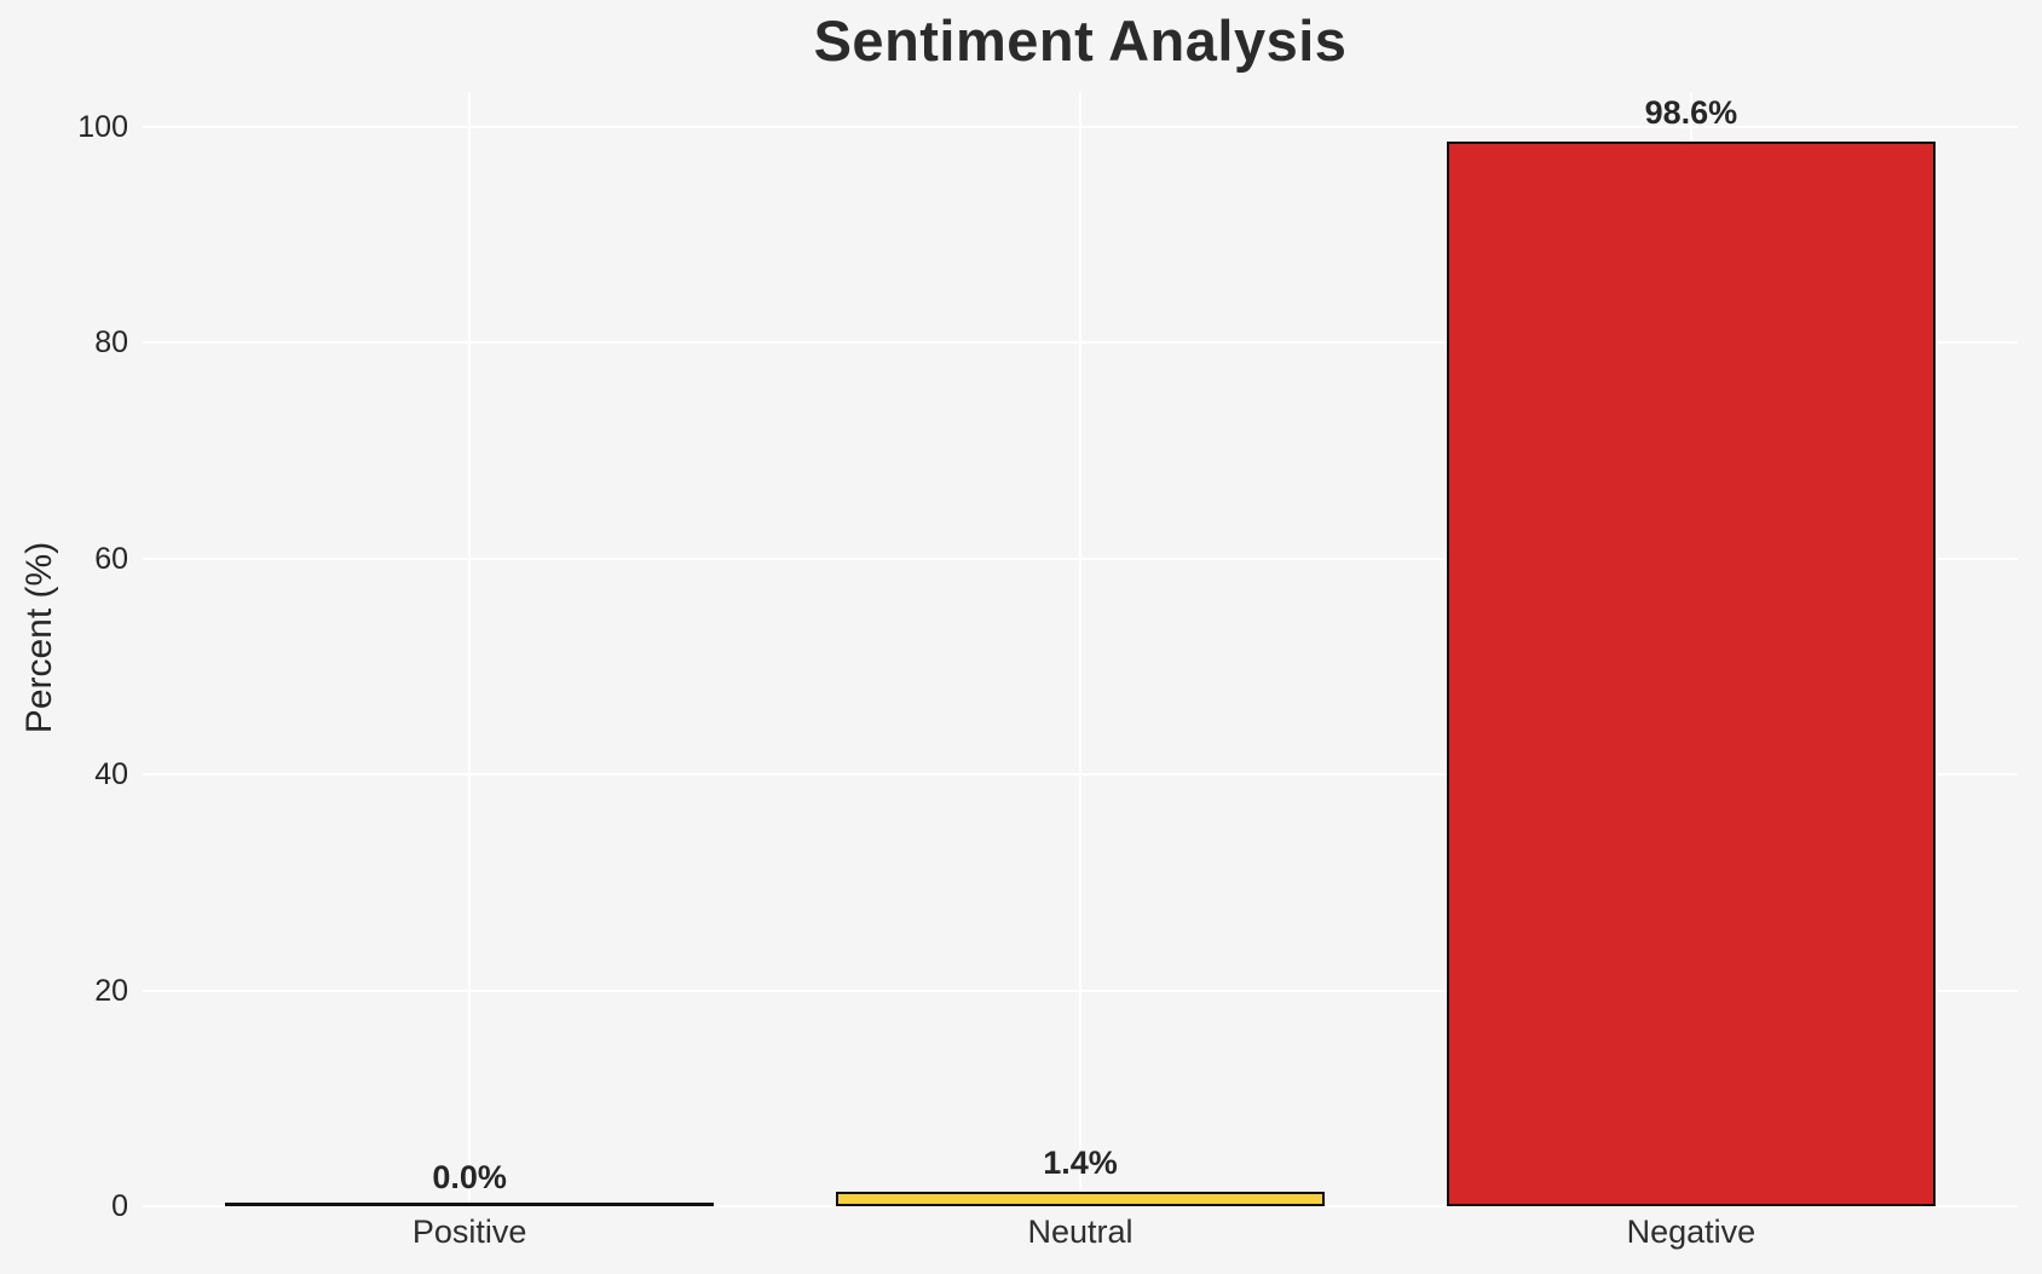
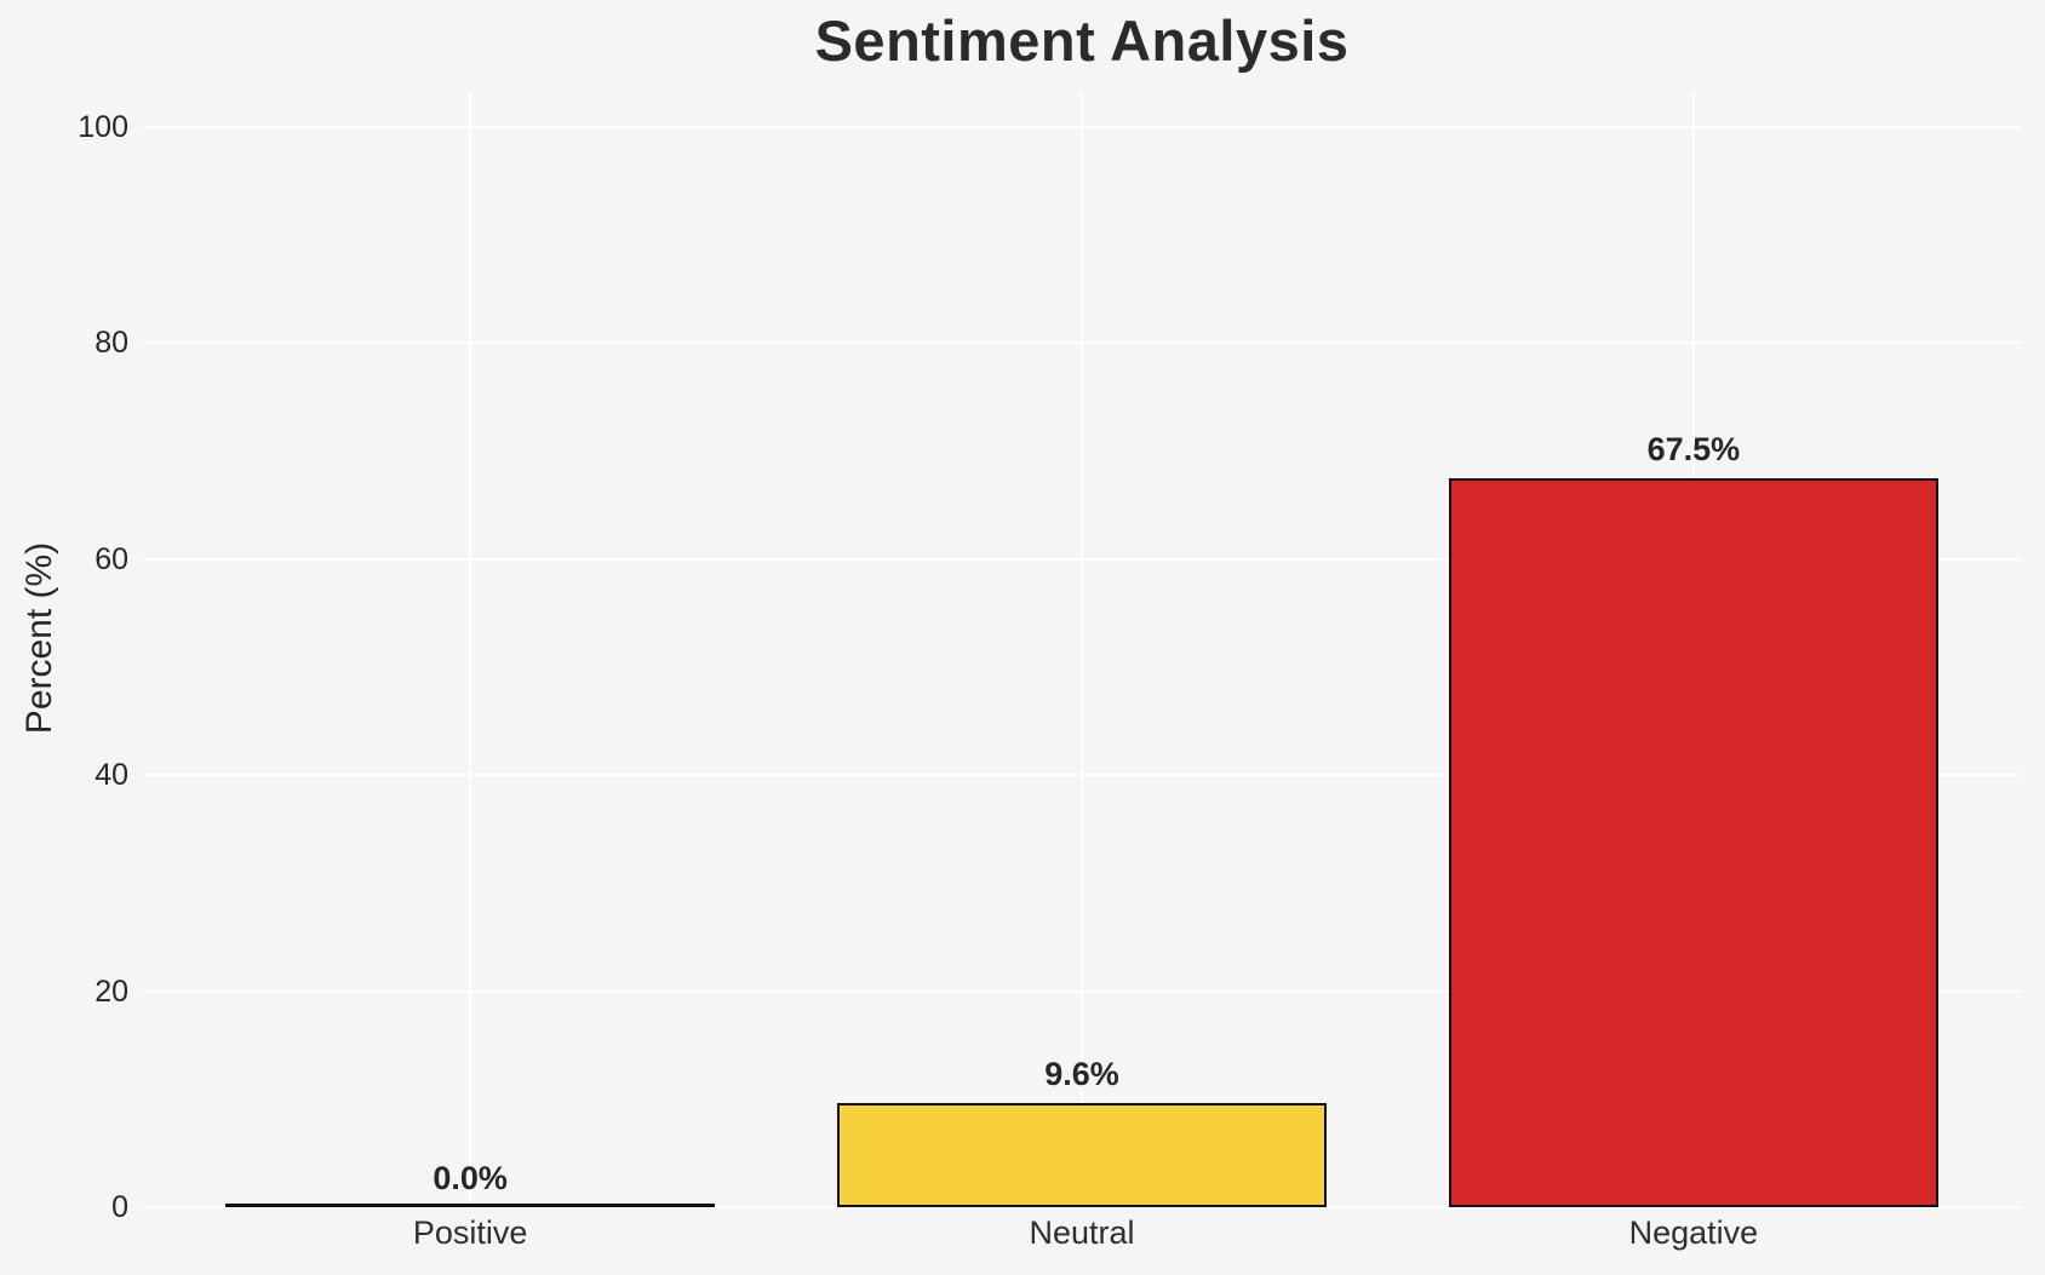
Neutral: 1.4% -> 9.6%
Negative: 98.6% -> 67.5%
